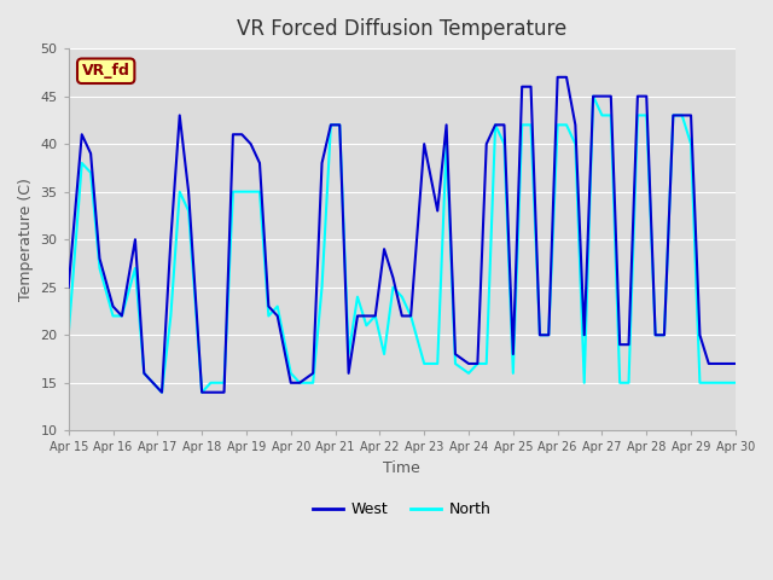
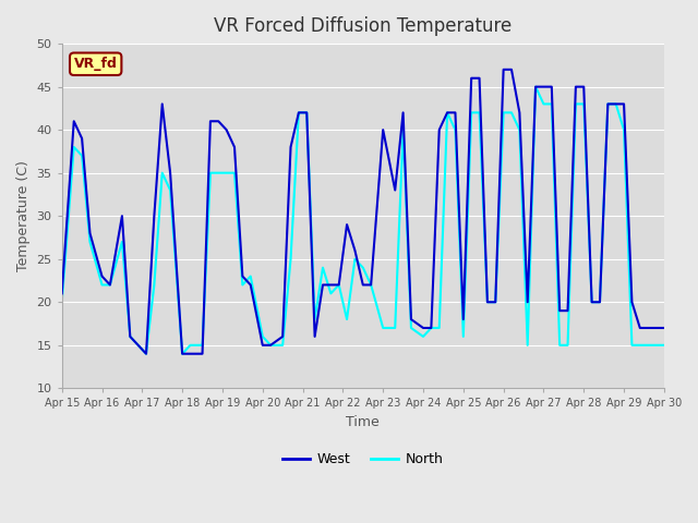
West/Apr 15: 25 -> 21
